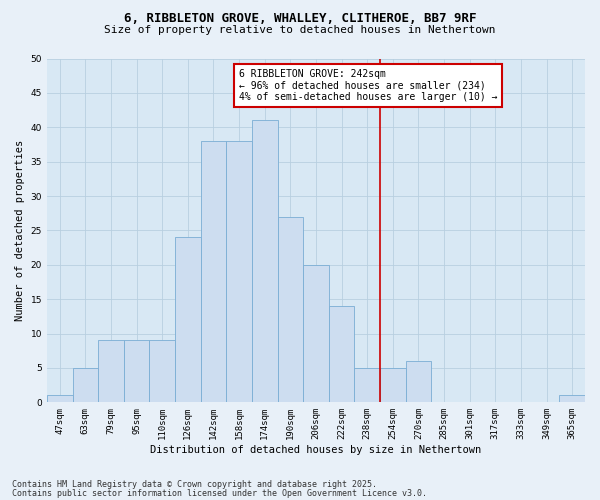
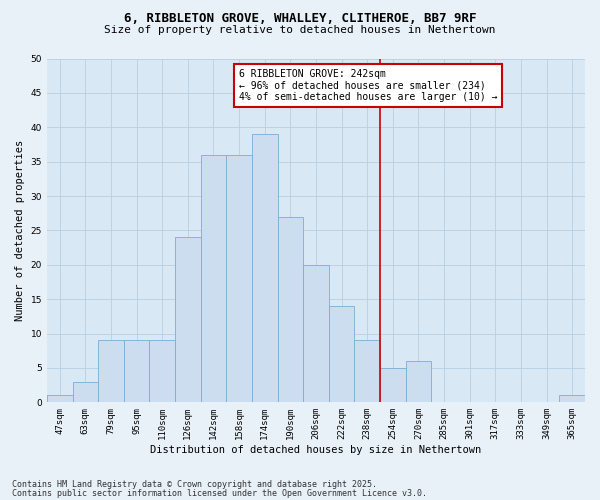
63sqm: 5 -> 3
142sqm: 38 -> 36
158sqm: 38 -> 36
174sqm: 41 -> 39
238sqm: 5 -> 9
